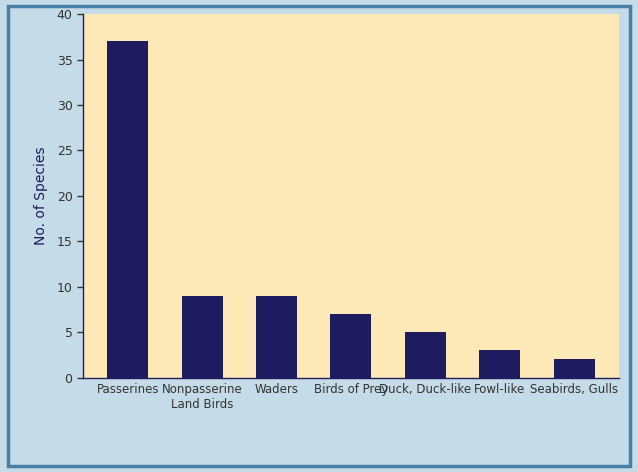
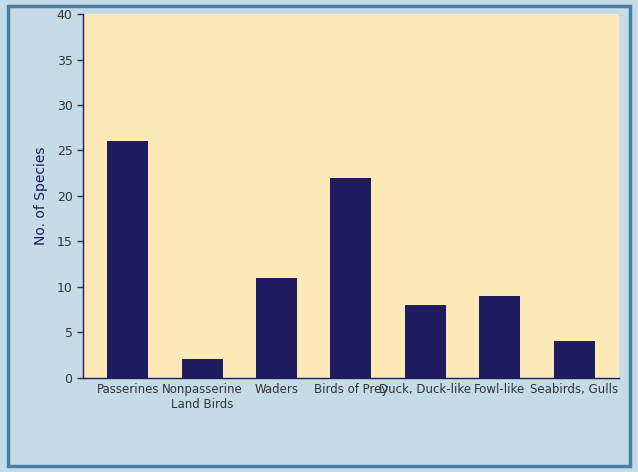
Passerines: 37 -> 26
Nonpasserine Land Birds: 9 -> 2
Waders: 9 -> 11
Birds of Prey: 7 -> 22
Duck, Duck-like: 5 -> 8
Fowl-like: 3 -> 9
Seabirds, Gulls: 2 -> 4
